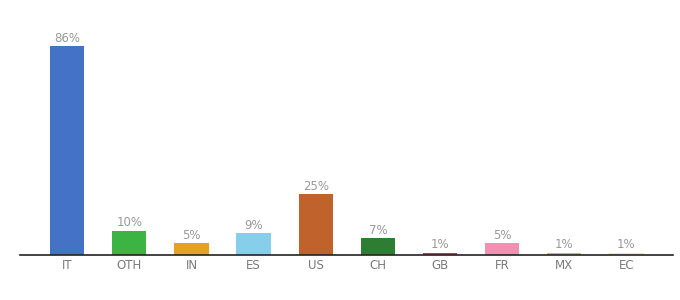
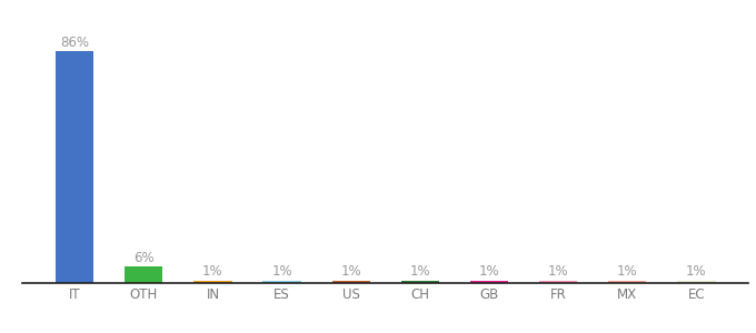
OTH: 10% -> 6%
IN: 5% -> 1%
ES: 9% -> 1%
US: 25% -> 1%
CH: 7% -> 1%
FR: 5% -> 1%
